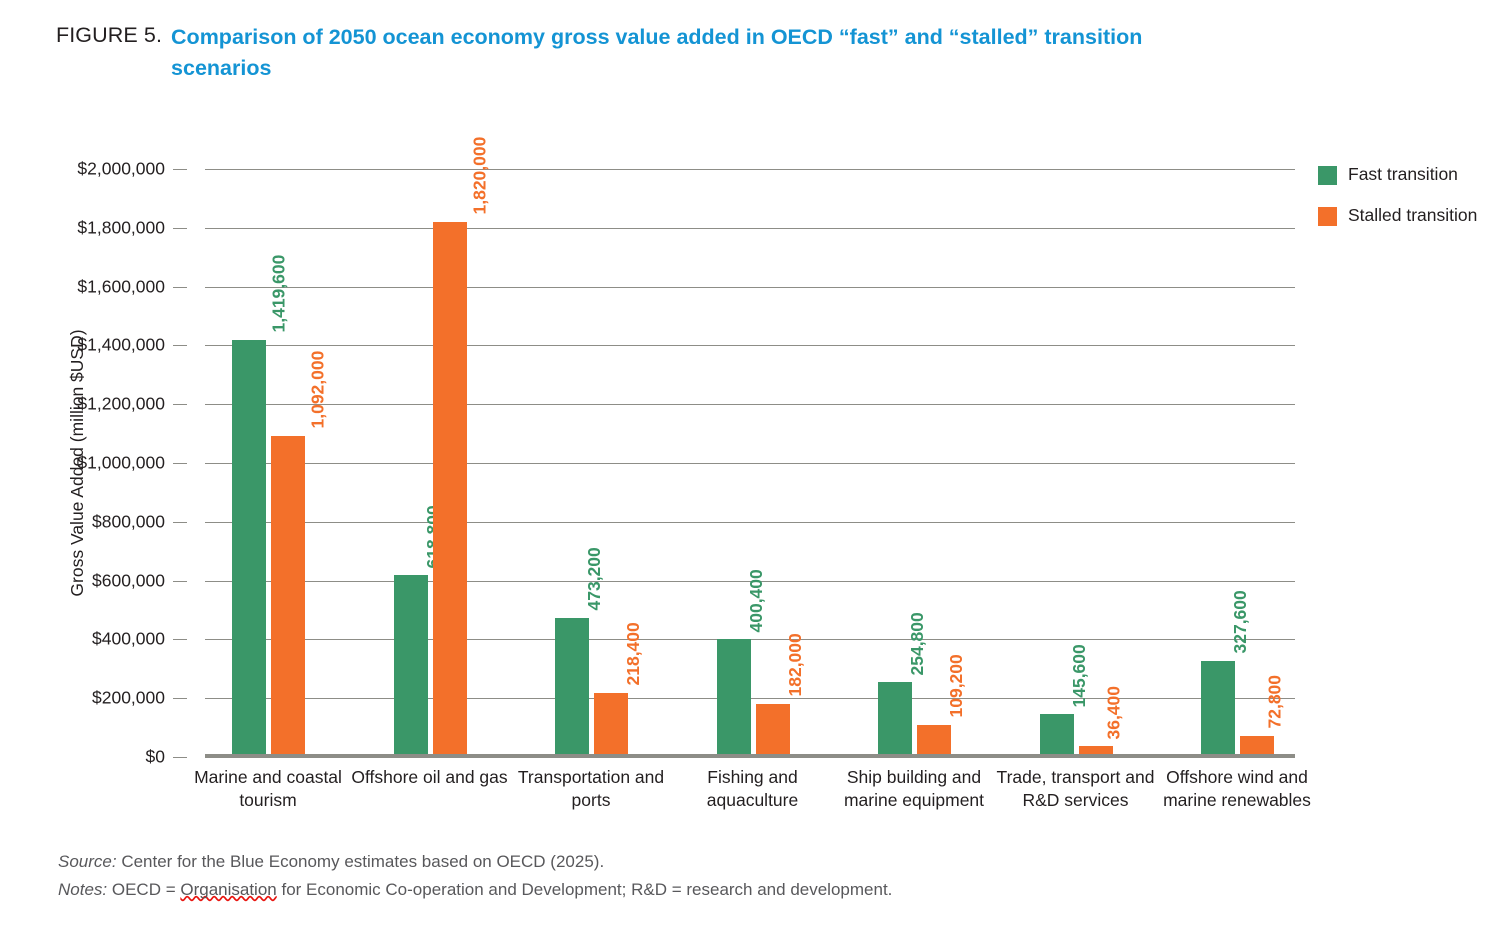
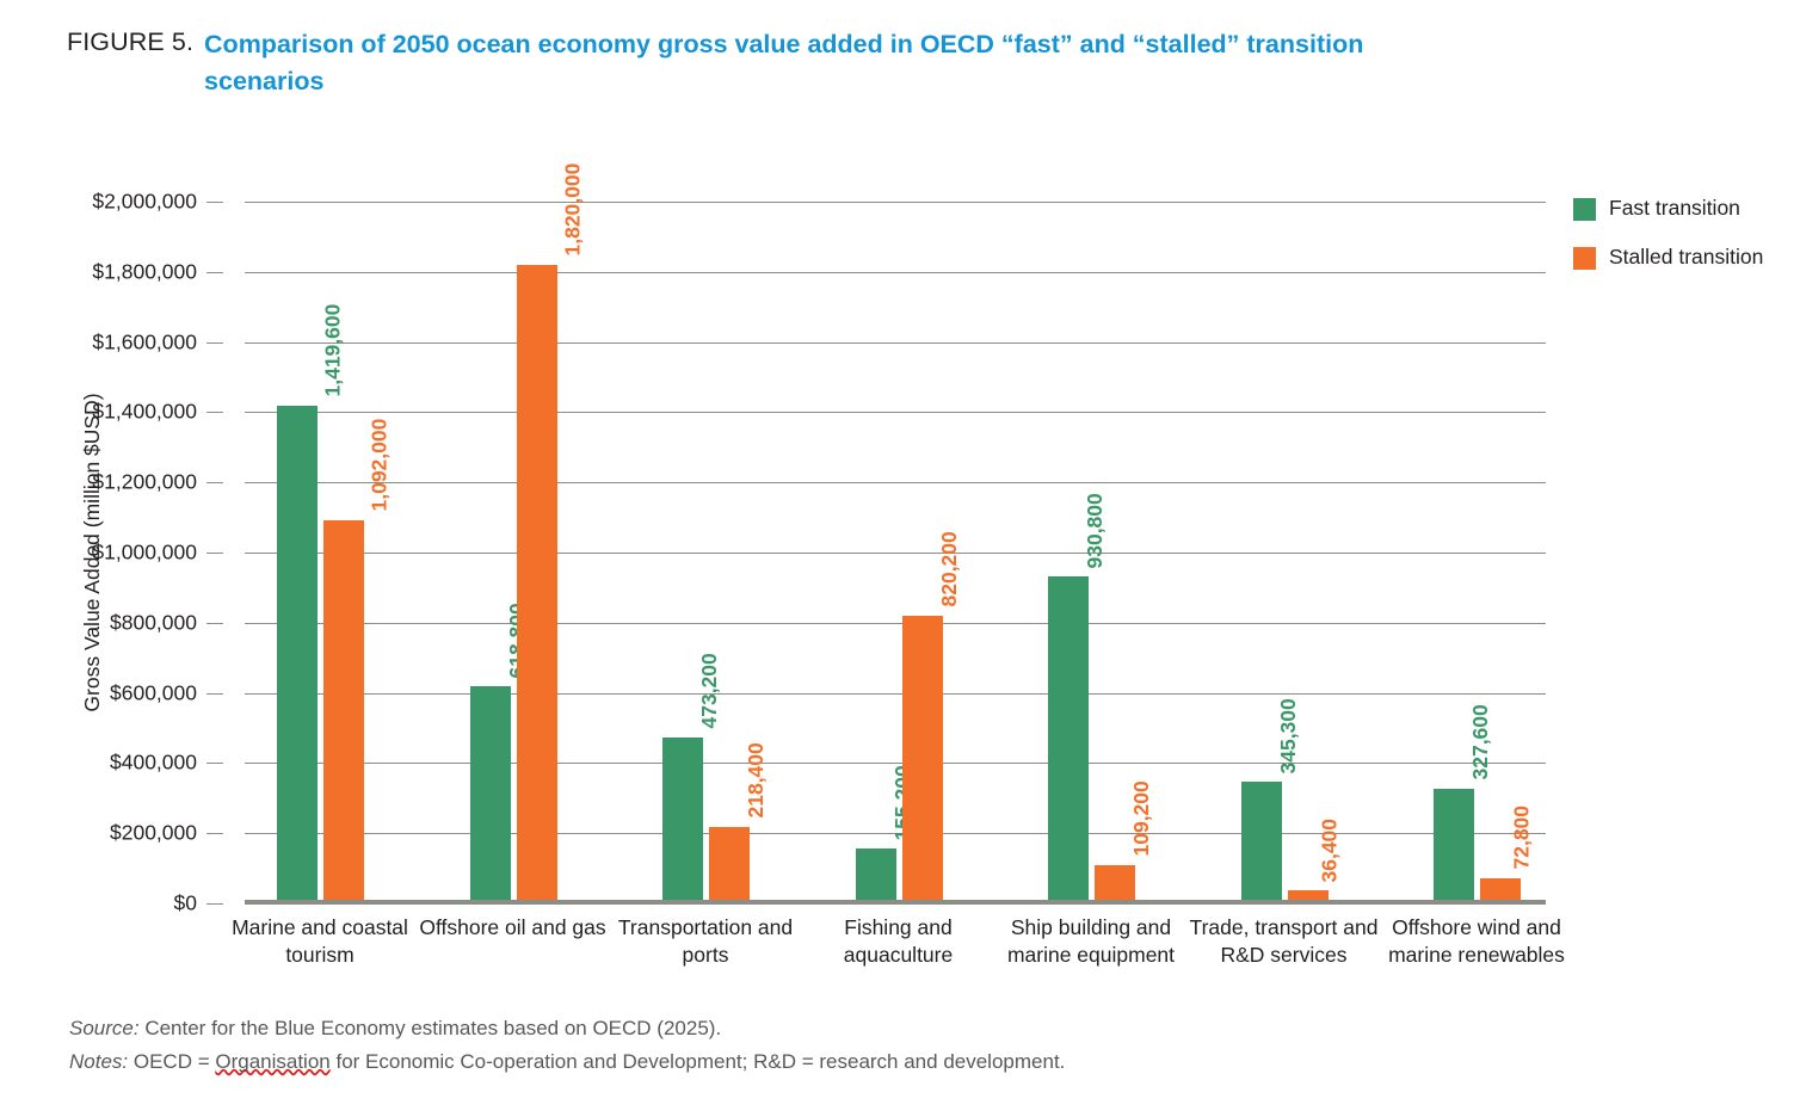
Fast transition/Fishing and aquaculture: 400,400 -> 155,200
Stalled transition/Fishing and aquaculture: 182,000 -> 820,200
Fast transition/Ship building and marine equipment: 254,800 -> 930,800
Fast transition/Trade, transport and R&D services: 145,600 -> 345,300
